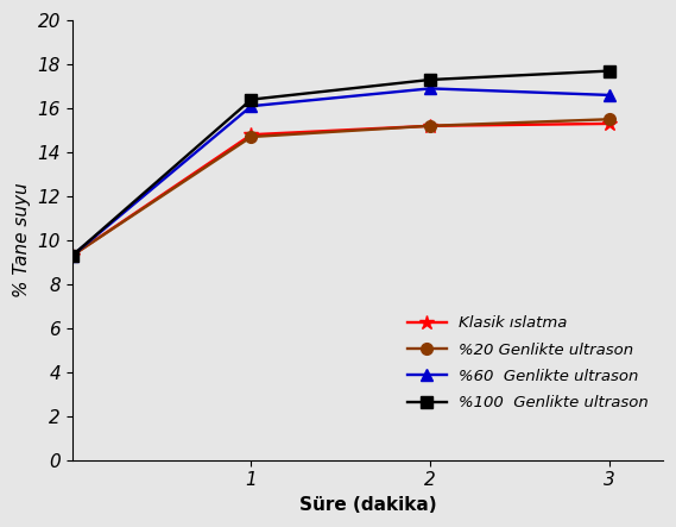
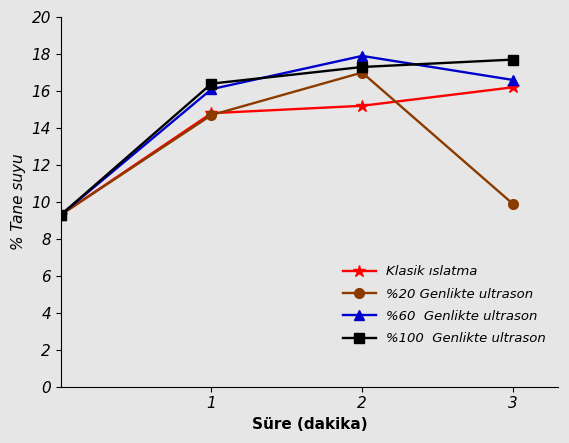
%20 Genlikte ultrason/2: 15.2 -> 17.0
%60 Genlikte ultrason/2: 16.9 -> 17.9
Klasik ıslatma/3: 15.3 -> 16.2
%20 Genlikte ultrason/3: 15.5 -> 9.9
